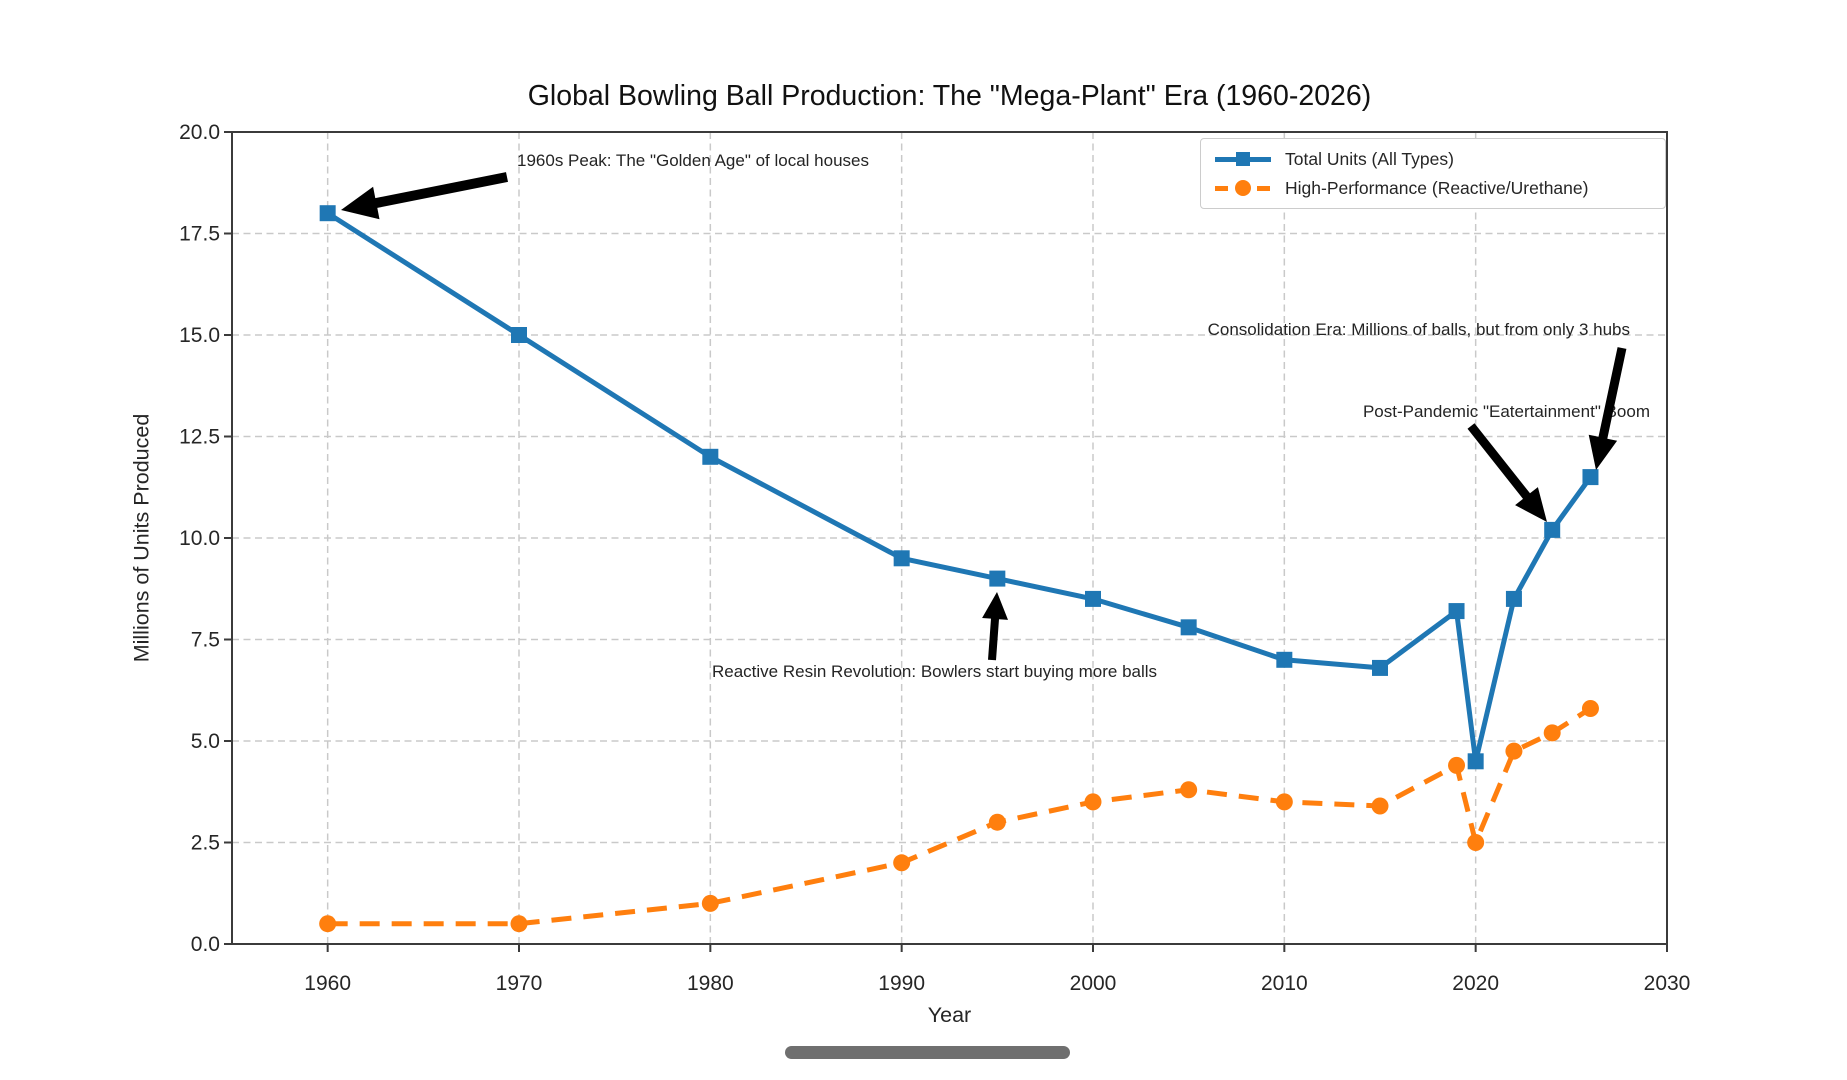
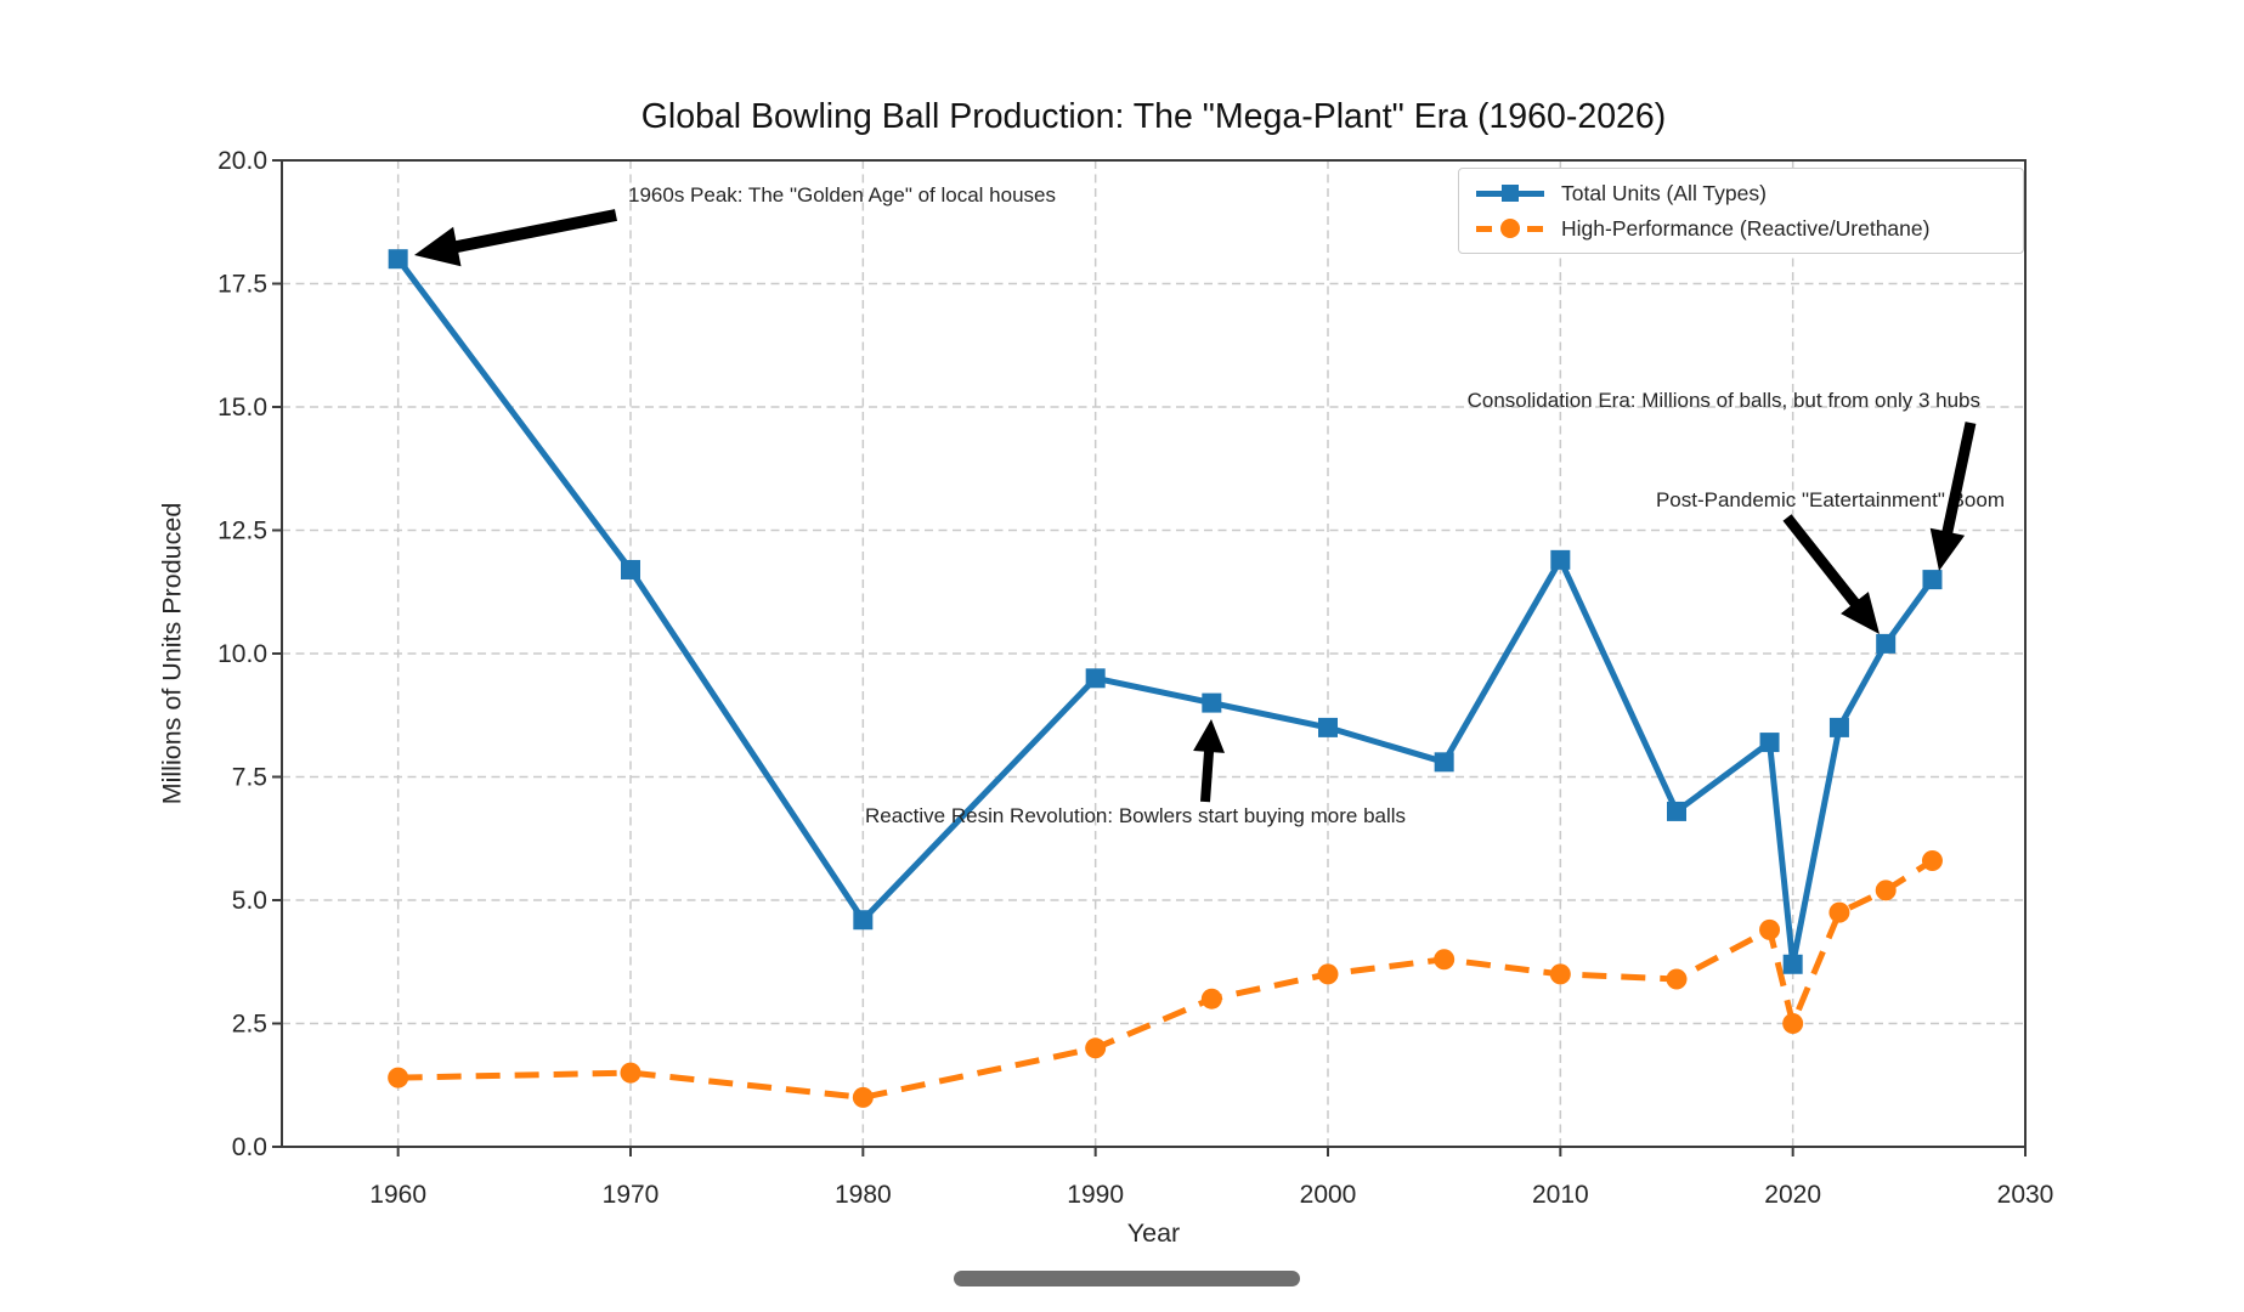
High-Performance (Reactive/Urethane)/1960: 0.5 -> 1.4
Total Units (All Types)/1970: 15.0 -> 11.7
High-Performance (Reactive/Urethane)/1970: 0.5 -> 1.5
Total Units (All Types)/1980: 12.0 -> 4.6
Total Units (All Types)/2010: 7.0 -> 11.9
Total Units (All Types)/2020: 4.5 -> 3.7
